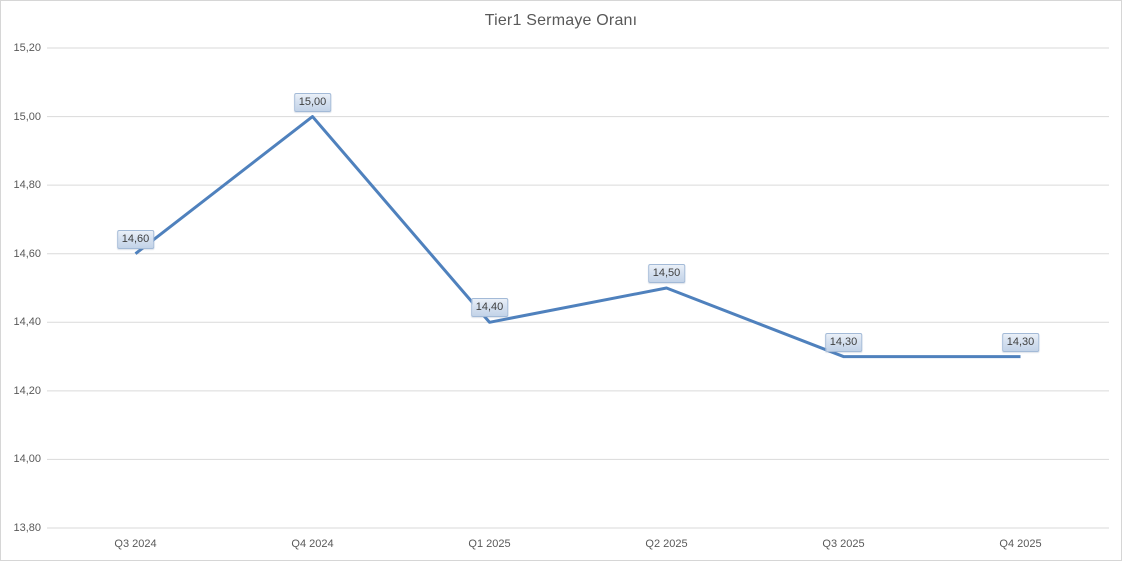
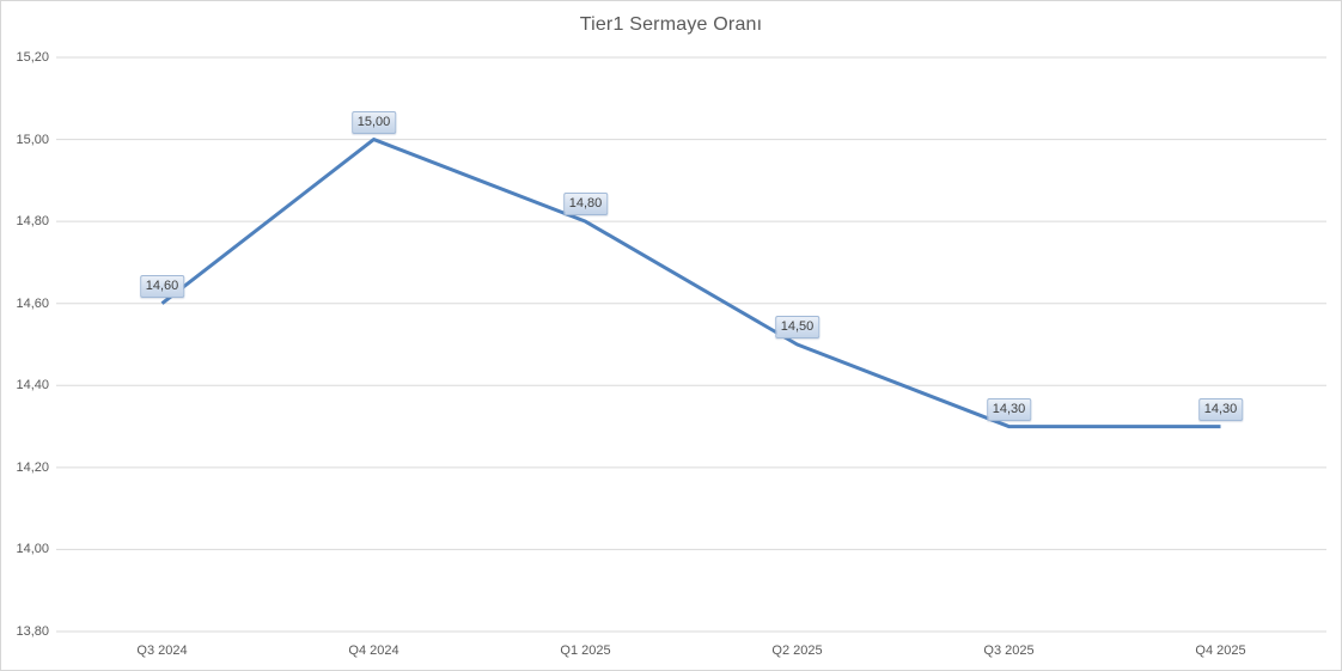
Q1 2025: 14,40 -> 14,80
